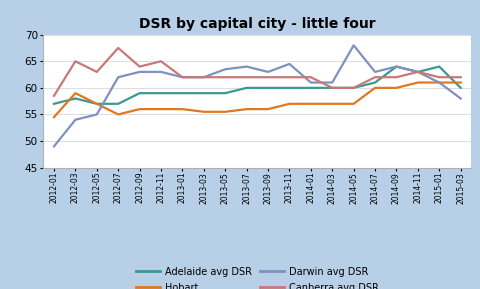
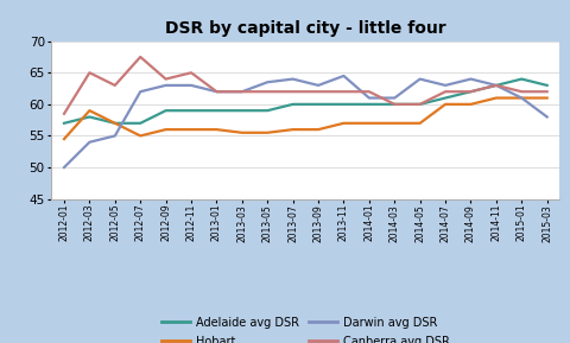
Darwin avg DSR/2012-01: 49.0 -> 50.0
Darwin avg DSR/2014-05: 68.0 -> 64.0
Adelaide avg DSR/2014-09: 64 -> 62
Adelaide avg DSR/2015-03: 60 -> 63
